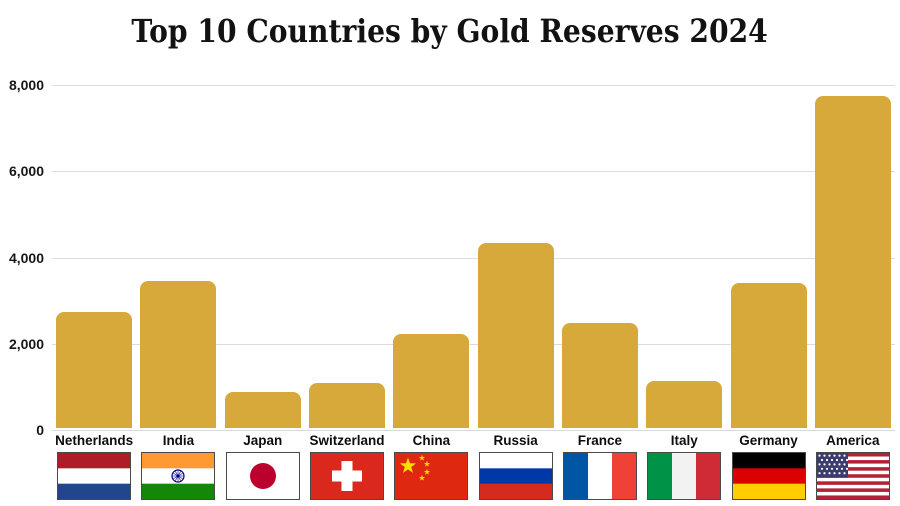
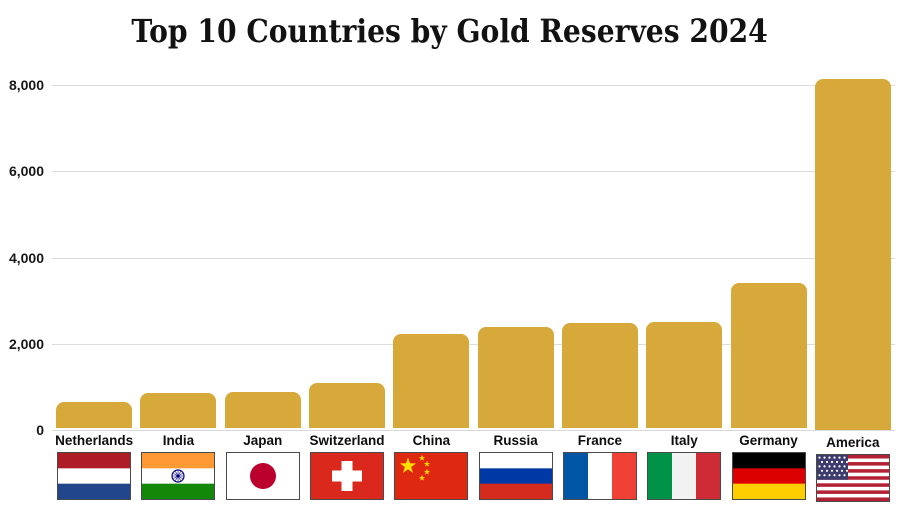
Netherlands: 2700 -> 600
India: 3400 -> 800
Russia: 4300 -> 2300
Italy: 1100 -> 2500
America: 7700 -> 8100
